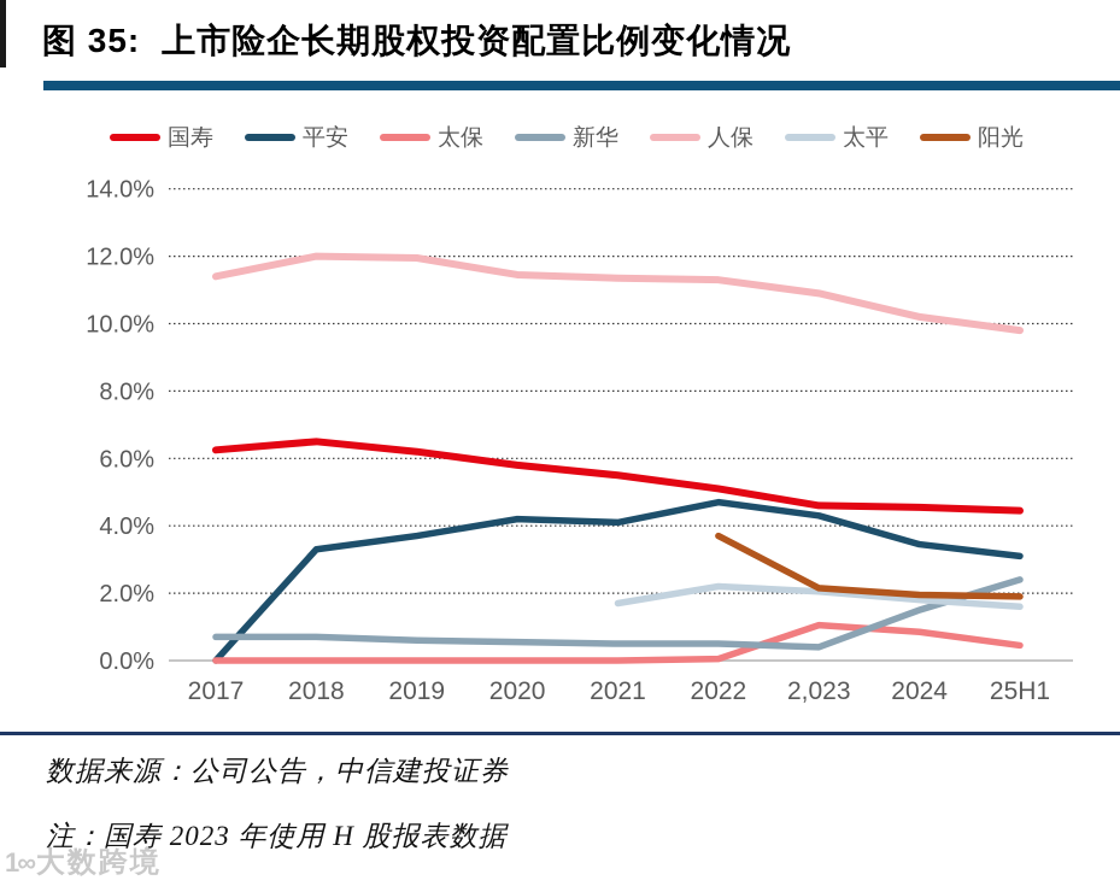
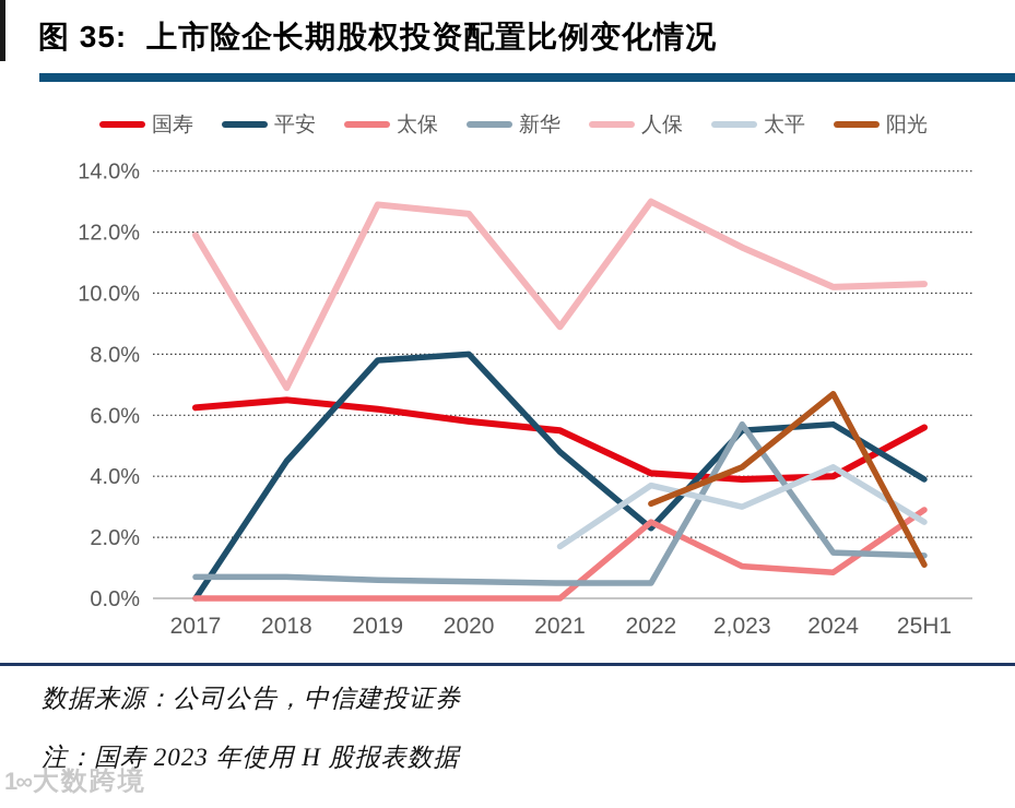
人保/2017: 11.4% -> 11.9%
平安/2018: 3.3% -> 4.5%
人保/2018: 12.0% -> 6.9%
平安/2019: 3.7% -> 7.8%
人保/2019: 11.9% -> 12.9%
平安/2020: 4.2% -> 8.0%
人保/2020: 11.4% -> 12.6%
平安/2021: 4.1% -> 4.8%
人保/2021: 11.3% -> 8.9%
国寿/2022: 5.1% -> 4.1%
平安/2022: 4.7% -> 2.3%
太保/2022: 0.1% -> 2.5%
人保/2022: 11.3% -> 13.0%
太平/2022: 2.2% -> 3.7%
阳光/2022: 3.7% -> 3.1%
国寿/2,023: 4.6% -> 3.9%
平安/2,023: 4.3% -> 5.5%
新华/2,023: 0.4% -> 5.7%
人保/2,023: 10.9% -> 11.5%
太平/2,023: 2.0% -> 3.0%
阳光/2,023: 2.1% -> 4.3%
国寿/2024: 4.5% -> 4.0%
平安/2024: 3.5% -> 5.7%
太平/2024: 1.8% -> 4.3%
阳光/2024: 1.9% -> 6.7%
国寿/25H1: 4.5% -> 5.6%
平安/25H1: 3.1% -> 3.9%
太保/25H1: 0.5% -> 2.9%
新华/25H1: 2.4% -> 1.4%
人保/25H1: 9.8% -> 10.3%
太平/25H1: 1.6% -> 2.5%
阳光/25H1: 1.9% -> 1.1%
